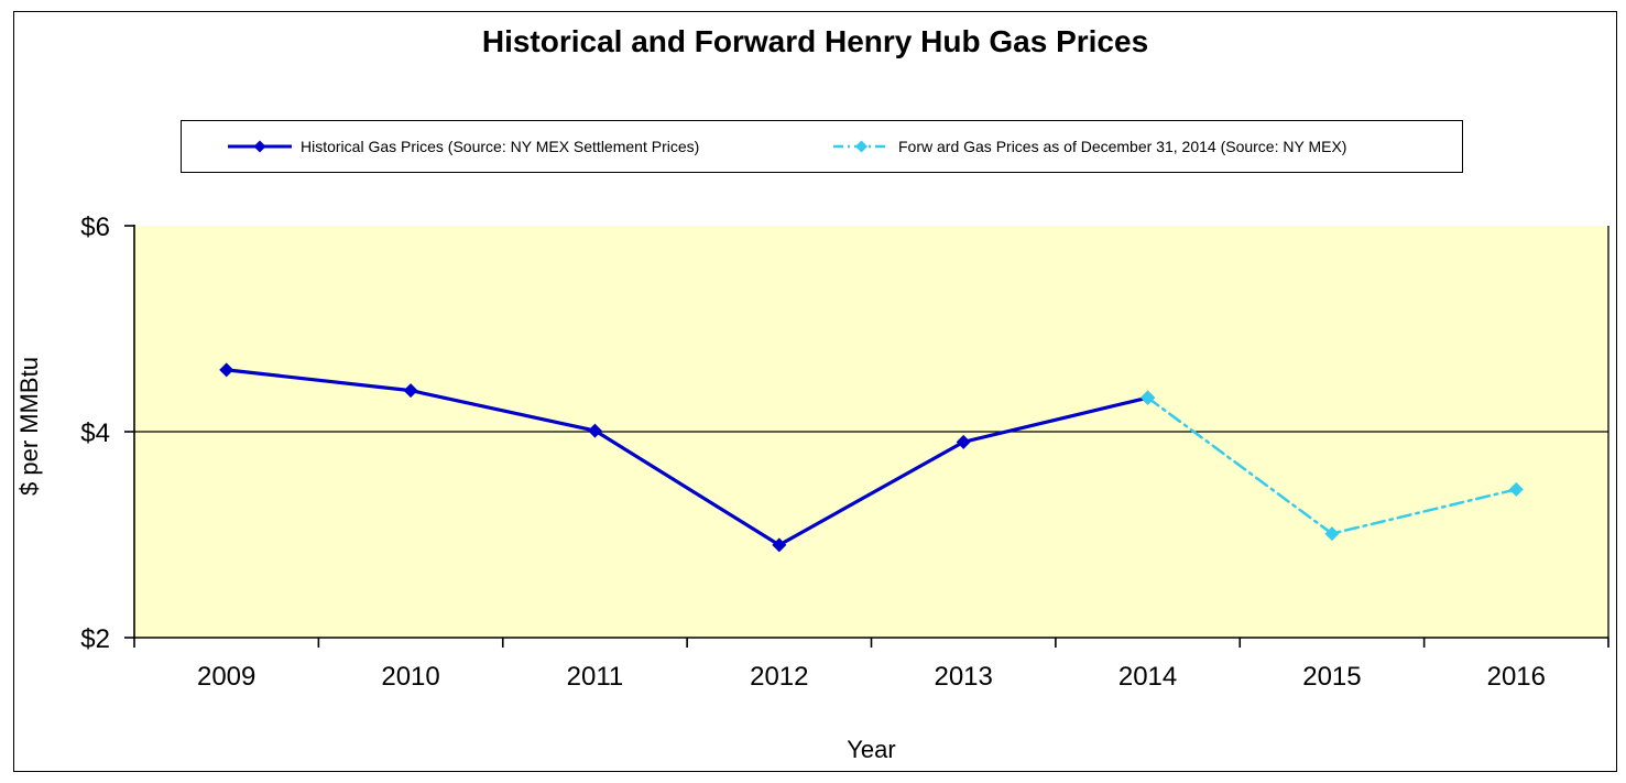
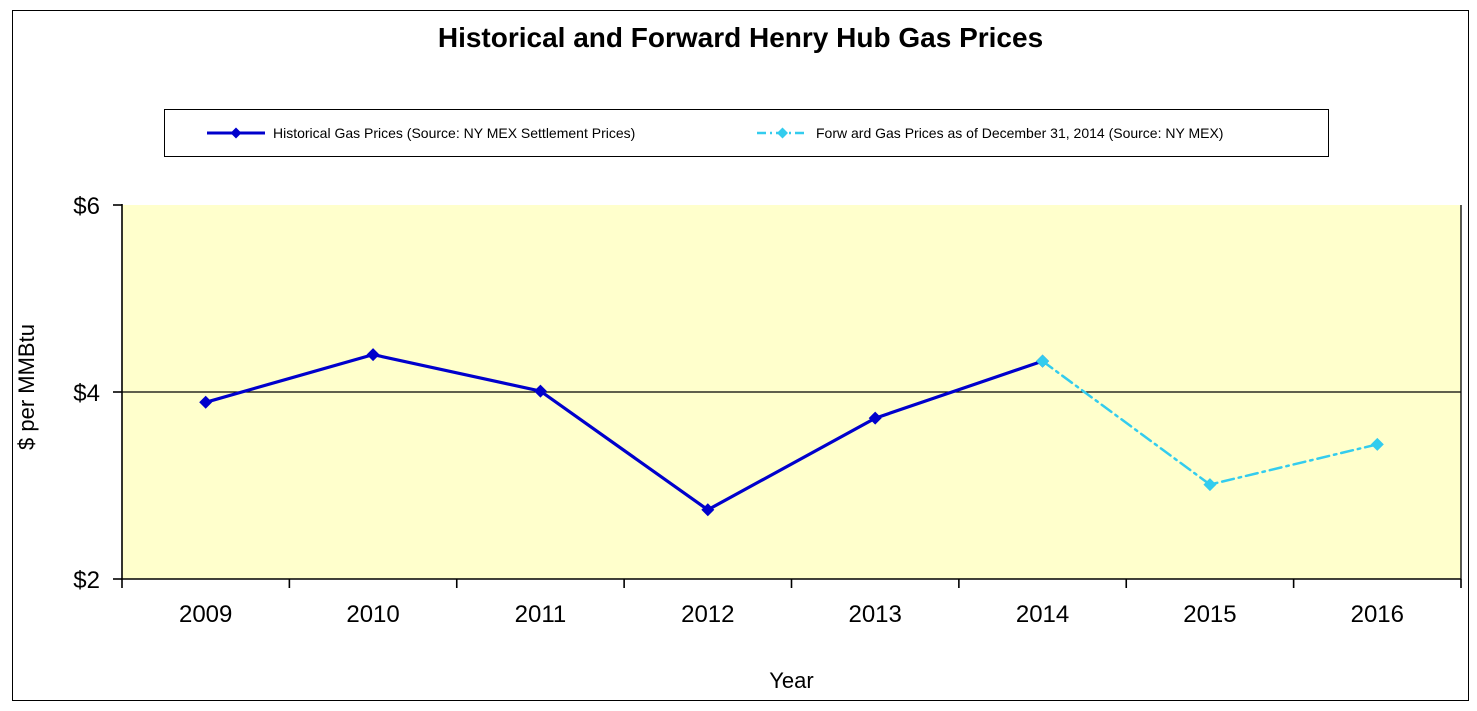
Historical Gas Prices (Source: NY MEX Settlement Prices)/2009: $4.6 -> $3.9
Historical Gas Prices (Source: NY MEX Settlement Prices)/2012: $2.9 -> $2.7
Historical Gas Prices (Source: NY MEX Settlement Prices)/2013: $3.9 -> $3.7
